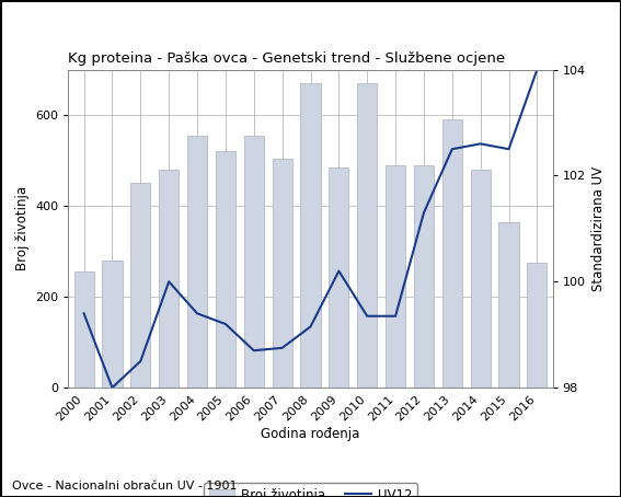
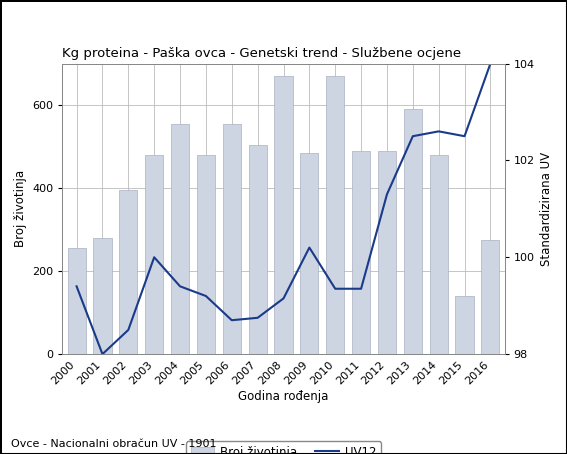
Broj životinja/2002: 450 -> 395
Broj životinja/2005: 520 -> 480
Broj životinja/2015: 365 -> 140
